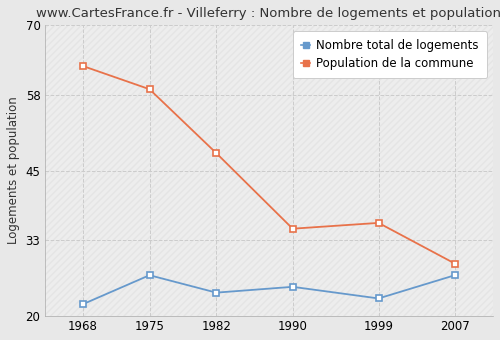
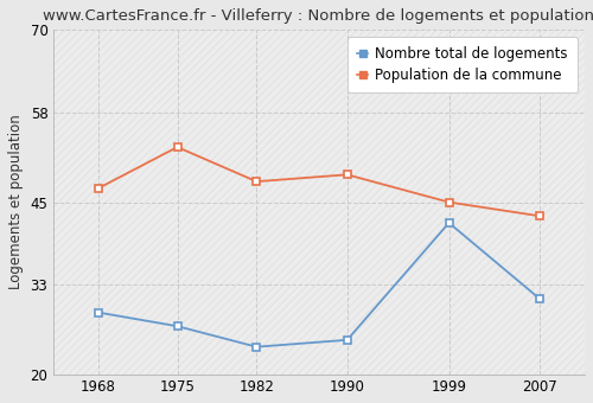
Nombre total de logements/1968: 22 -> 29
Population de la commune/1968: 63 -> 47
Population de la commune/1975: 59 -> 53
Population de la commune/1990: 35 -> 49
Nombre total de logements/1999: 23 -> 42
Population de la commune/1999: 36 -> 45
Nombre total de logements/2007: 27 -> 31
Population de la commune/2007: 29 -> 43
